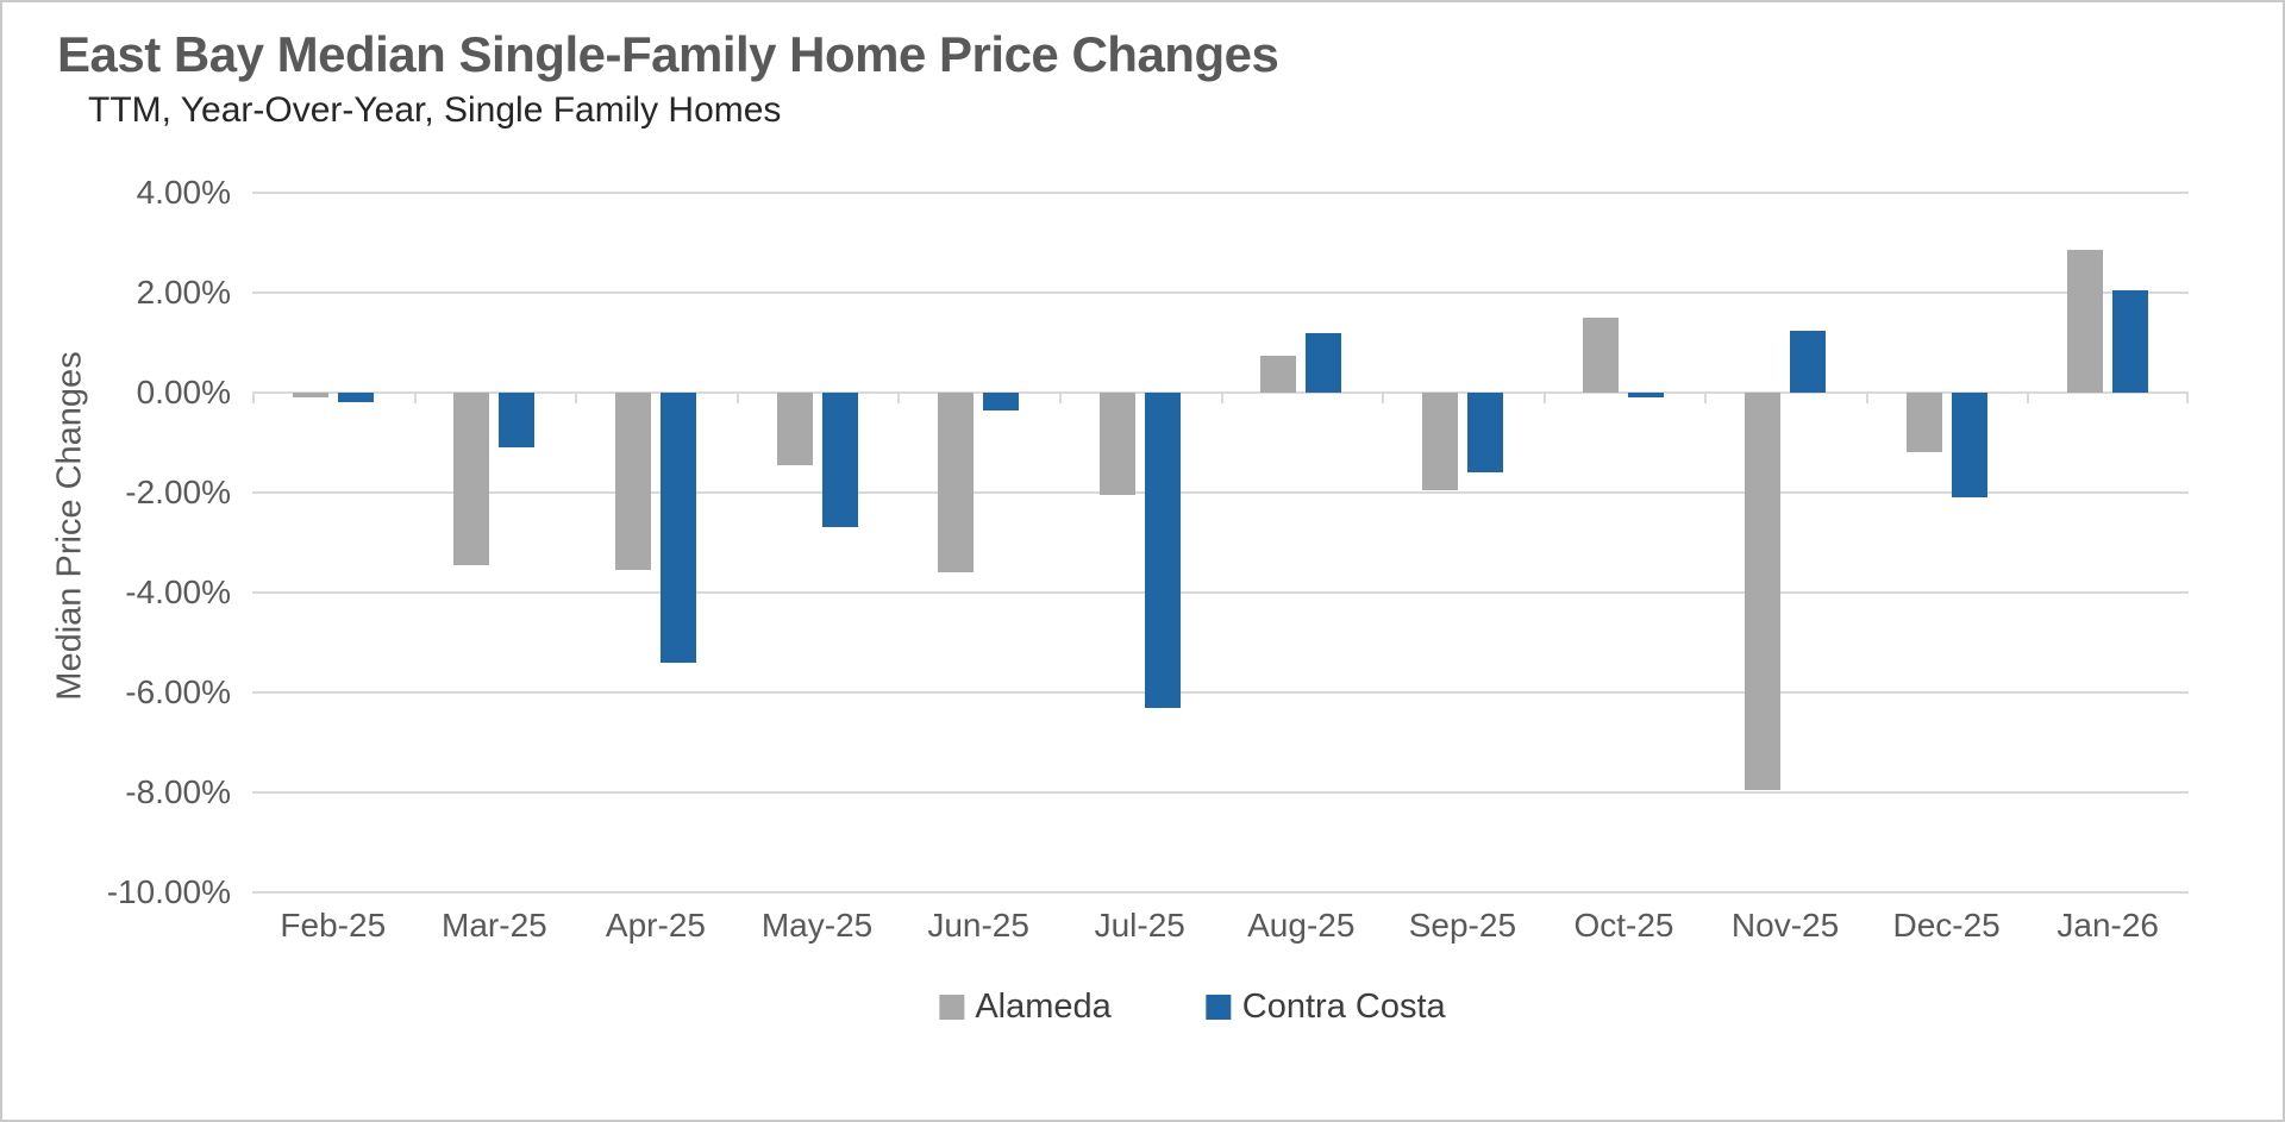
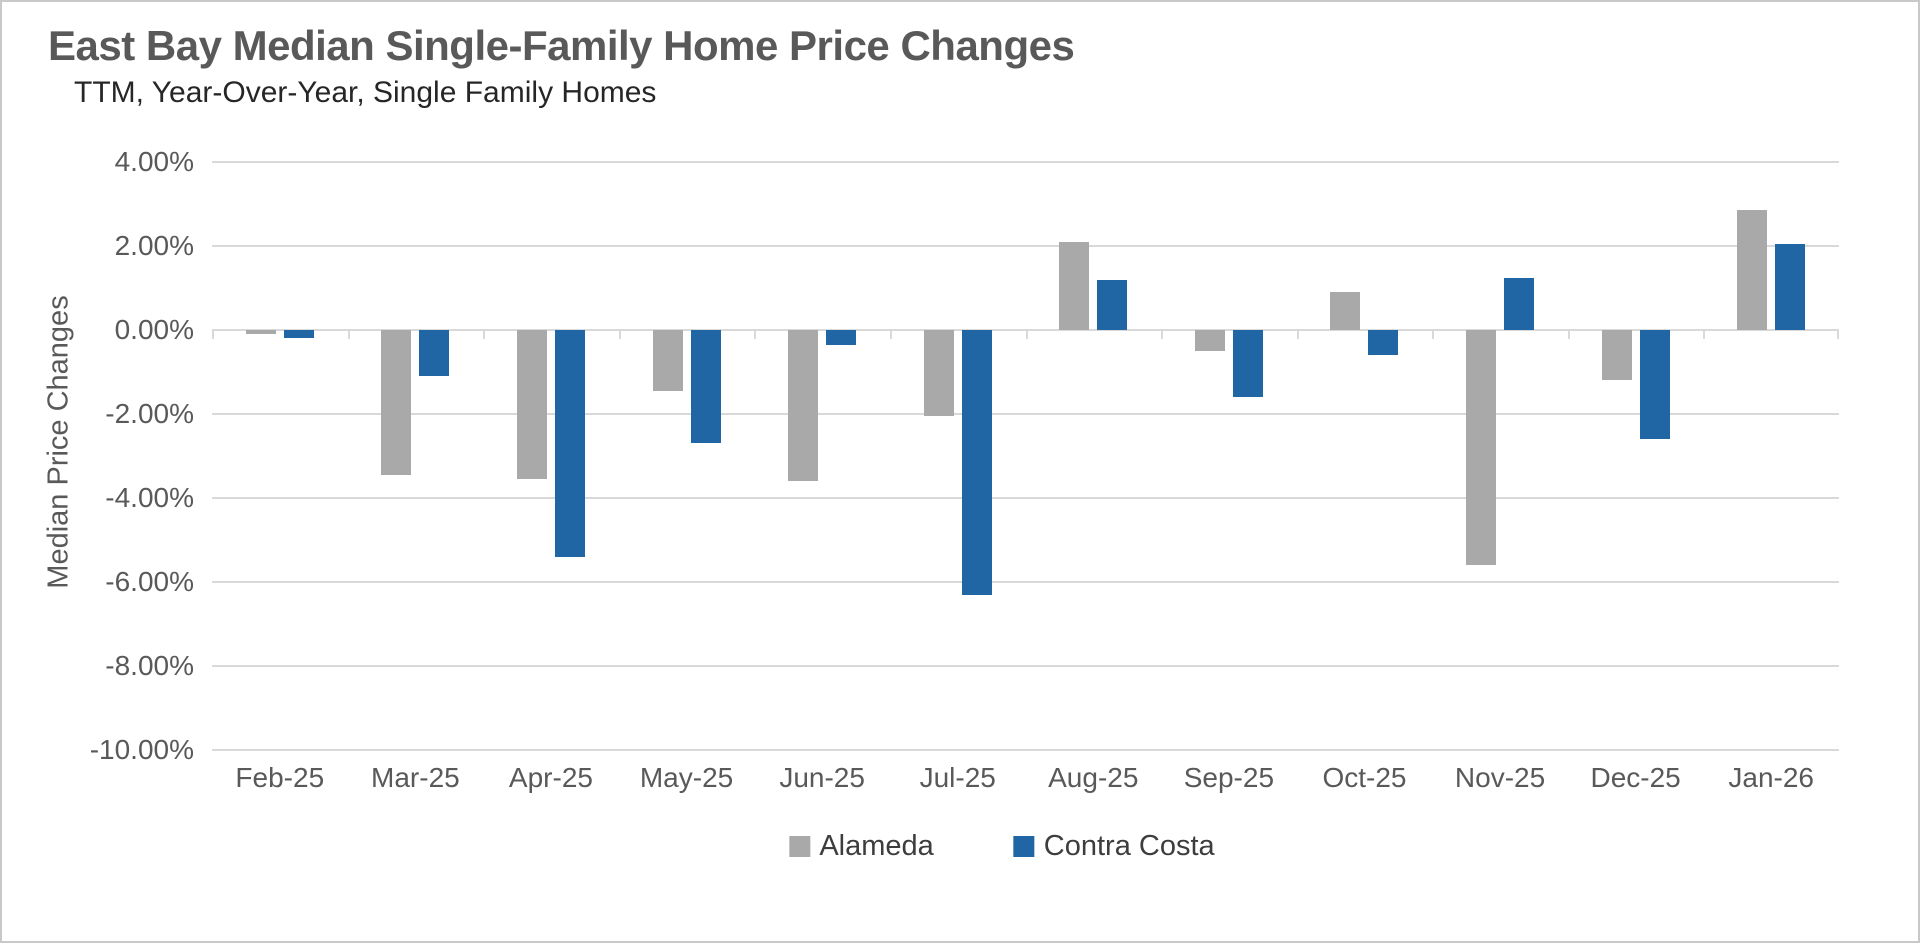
Alameda/Aug-25: 0.8% -> 2.1%
Alameda/Sep-25: -1.9% -> -0.5%
Alameda/Oct-25: 1.5% -> 0.9%
Contra Costa/Oct-25: -0.1% -> -0.6%
Alameda/Nov-25: -8.0% -> -5.6%
Contra Costa/Dec-25: -2.1% -> -2.6%
